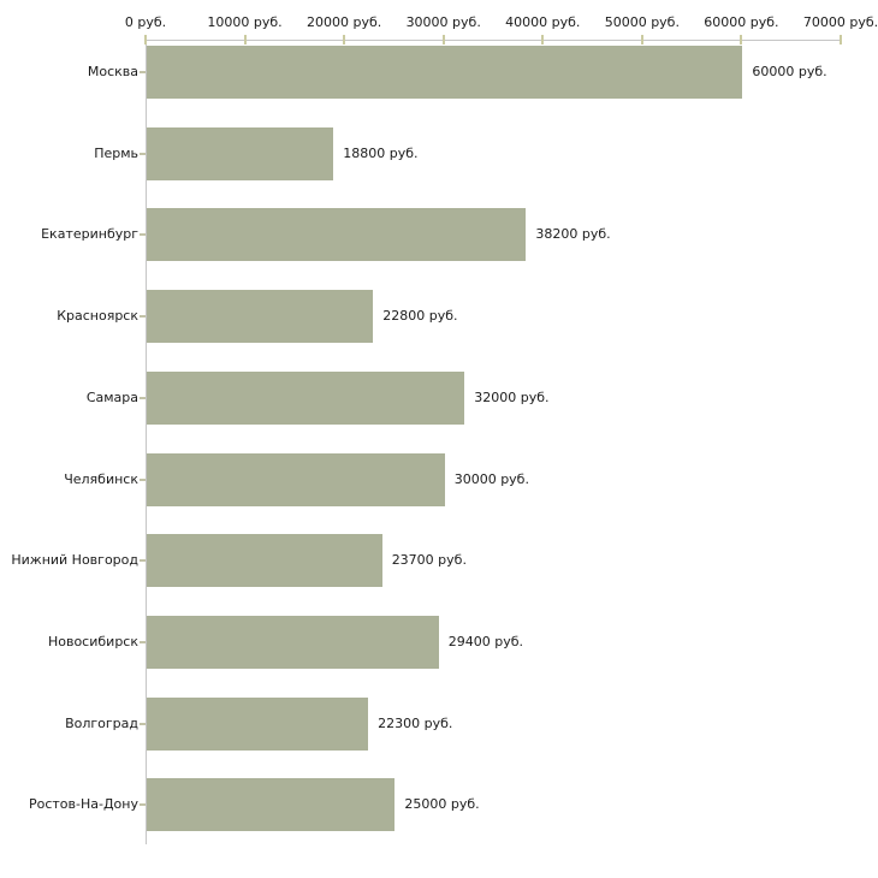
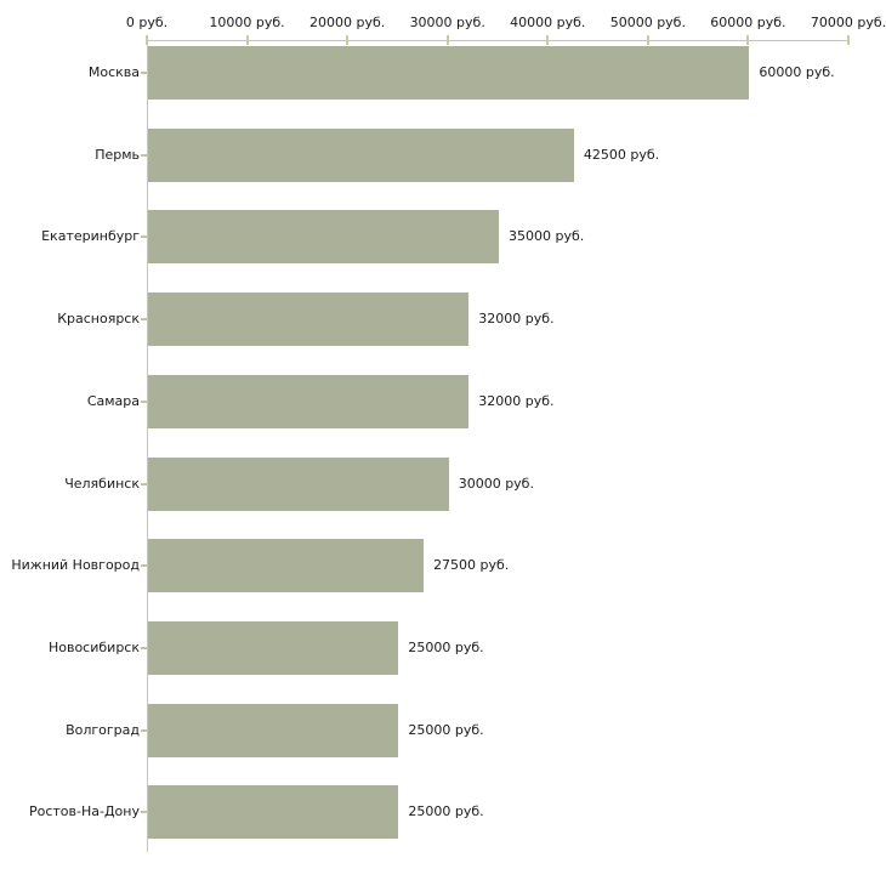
Пермь: 18800 -> 42500
Екатеринбург: 38200 -> 35000
Красноярск: 22800 -> 32000
Нижний Новгород: 23700 -> 27500
Новосибирск: 29400 -> 25000
Волгоград: 22300 -> 25000
